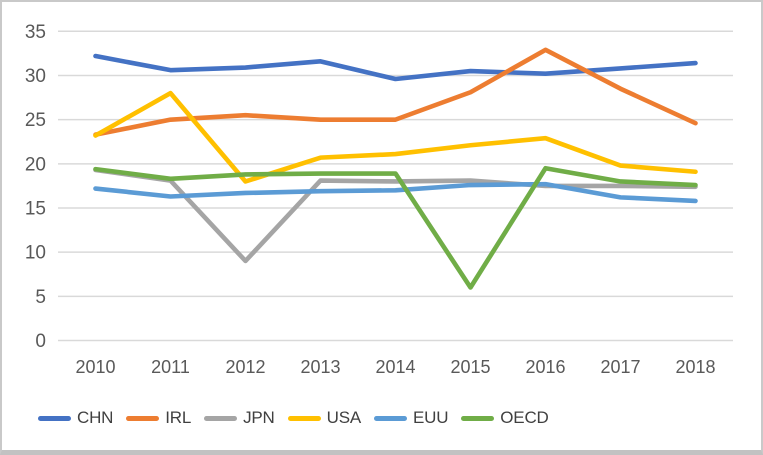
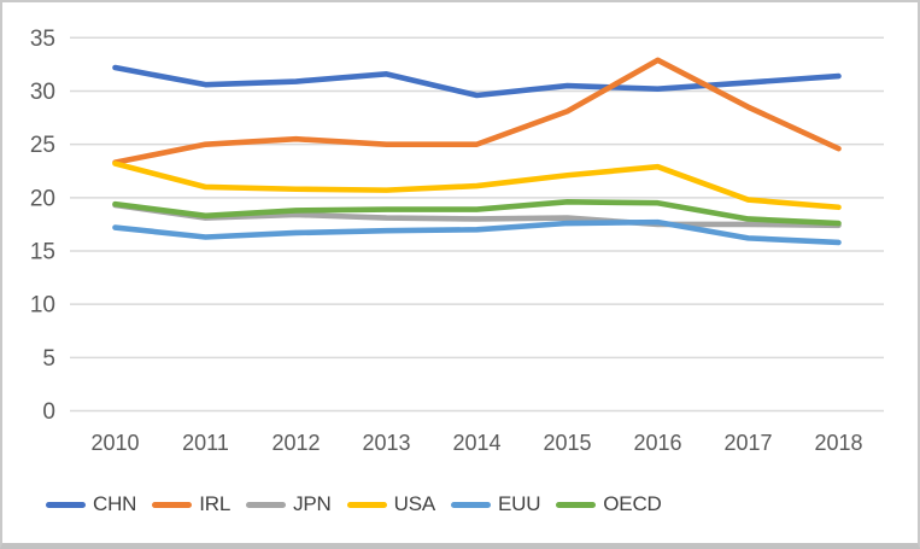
USA/2011: 28 -> 21
JPN/2012: 9 -> 18
USA/2012: 18 -> 21
OECD/2015: 6 -> 20
